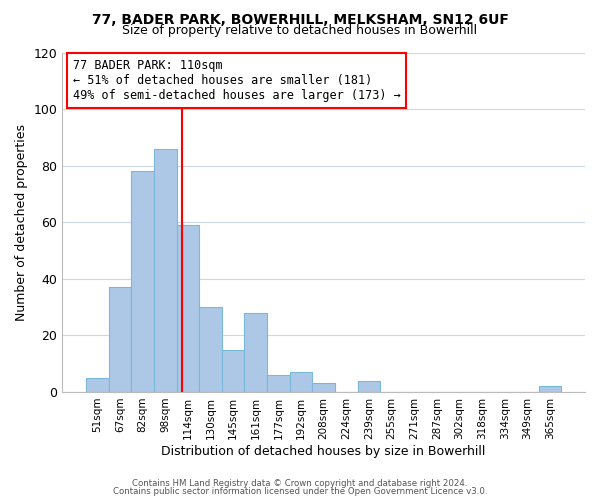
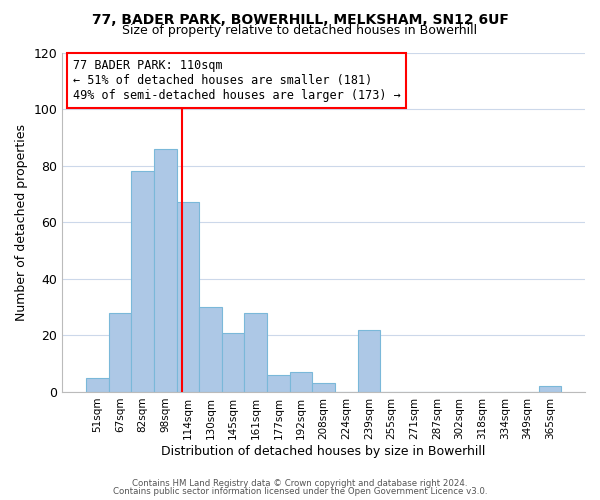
67sqm: 37 -> 28
114sqm: 59 -> 67
145sqm: 15 -> 21
239sqm: 4 -> 22
